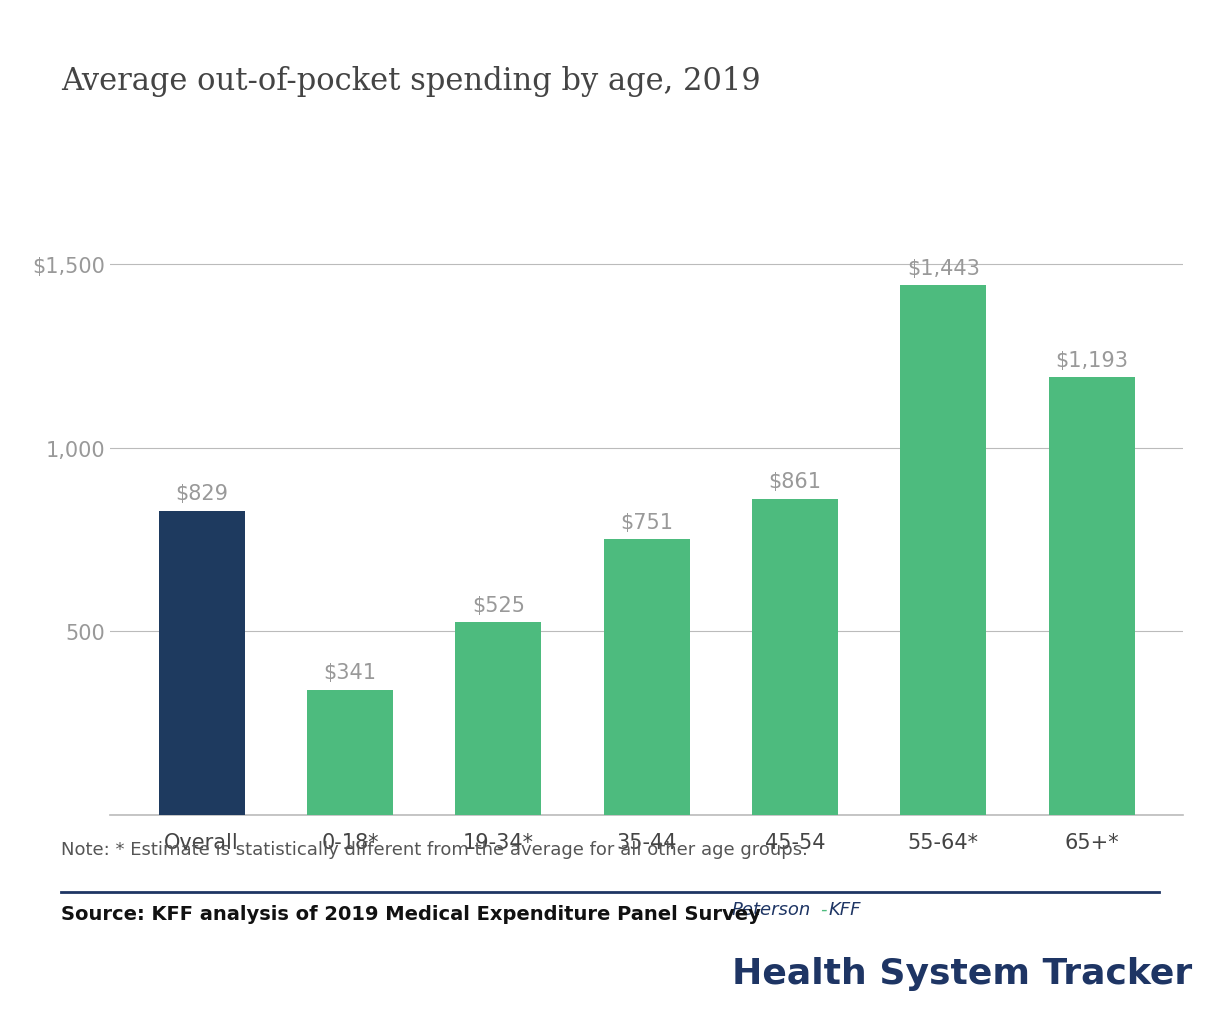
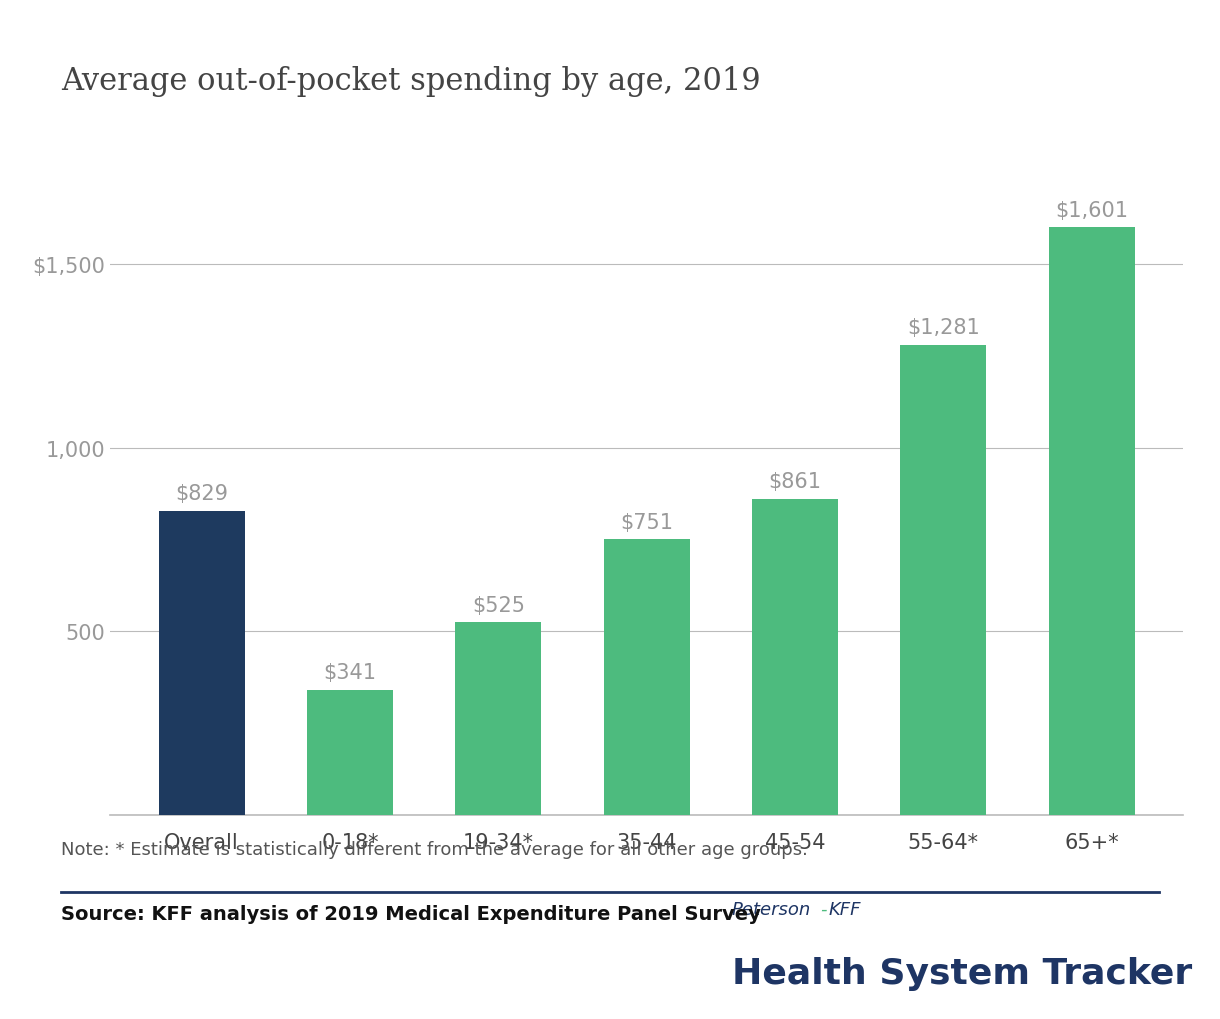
55-64*: $1,443 -> $1,281
65+*: $1,193 -> $1,601
